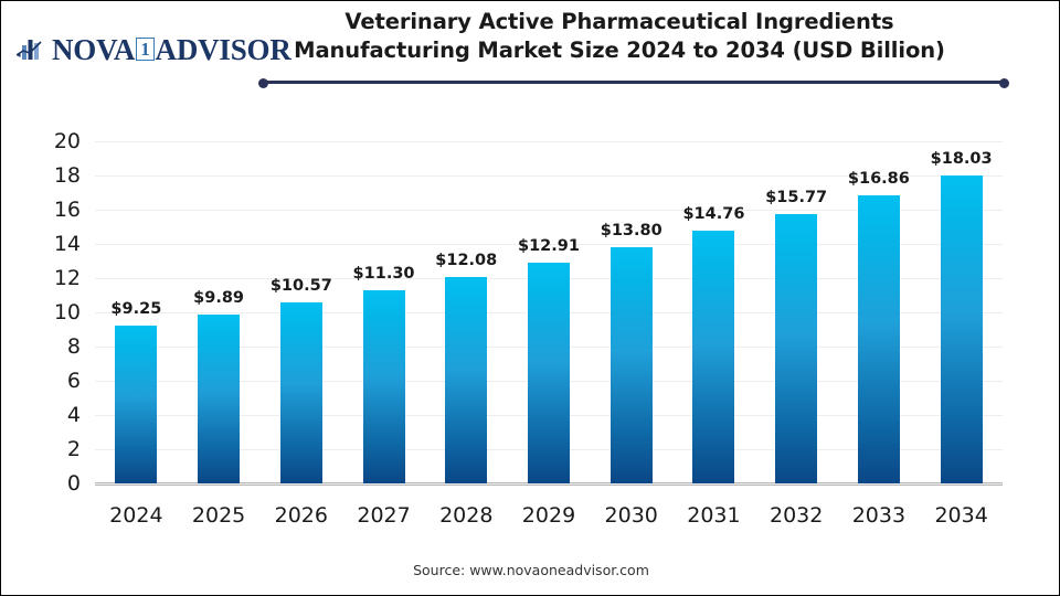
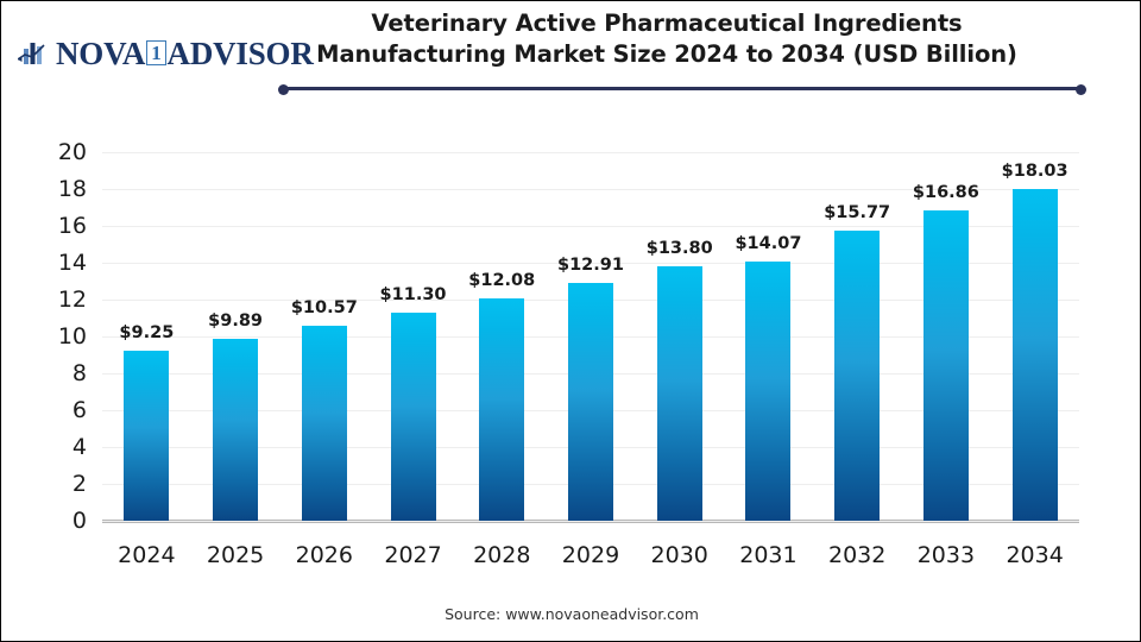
2031: $14.76 -> $14.07
